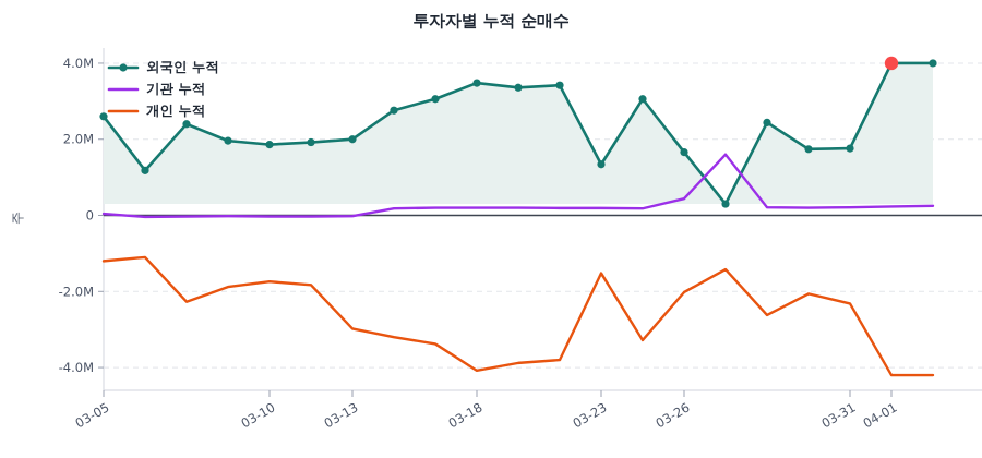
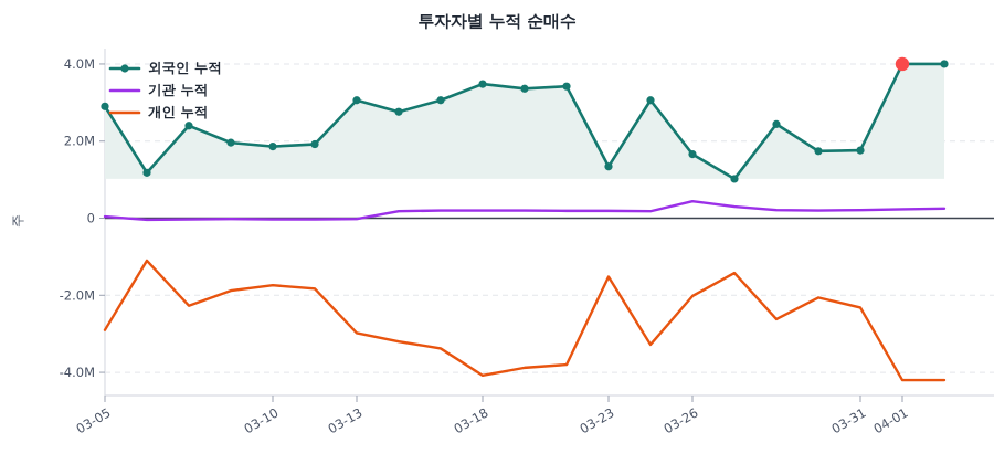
외국인 누적/03-05: 2.6M -> 2.9M
개인 누적/03-05: -1.2M -> -2.9M
외국인 누적/03-13: 2.0M -> 3.1M
외국인 누적/03-26: 0.3M -> 1.0M
기관 누적/03-26: 1.6M -> 0.3M
